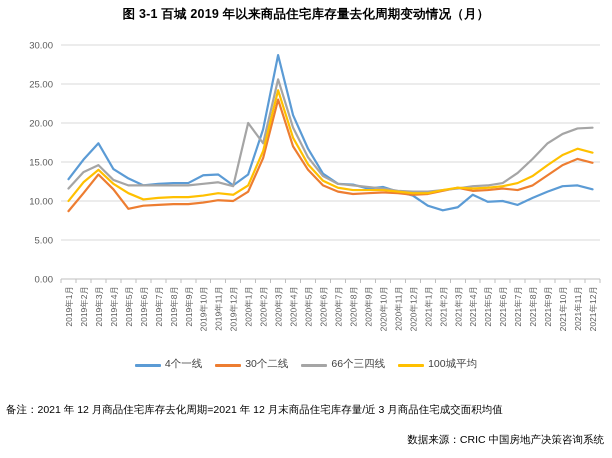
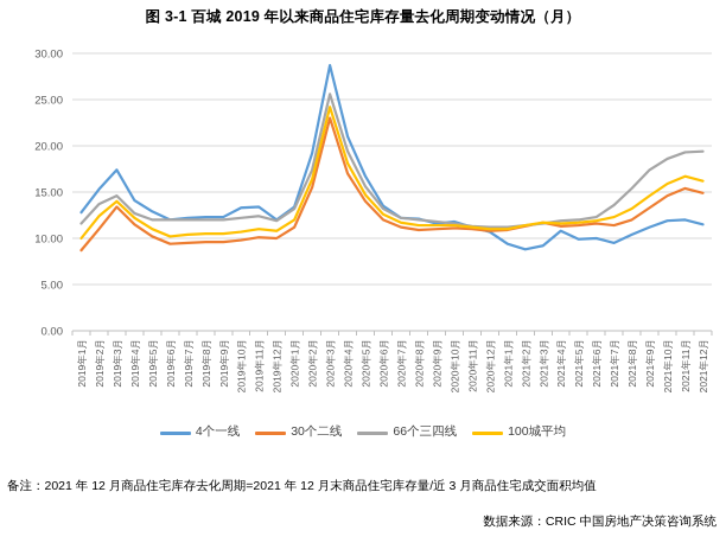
30个二线/2019年5月: 9 -> 10
66个三四线/2020年1月: 20 -> 13
